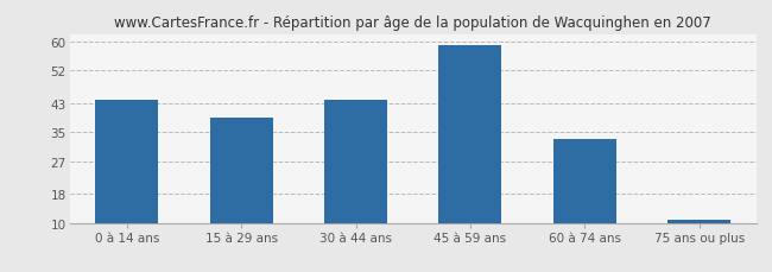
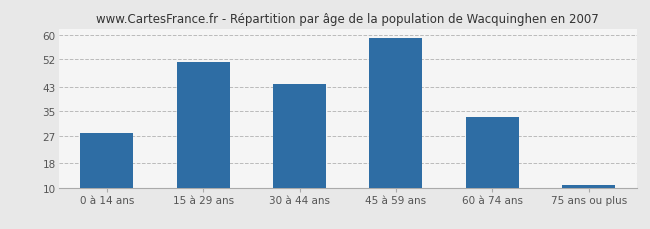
0 à 14 ans: 44 -> 28
15 à 29 ans: 39 -> 51
